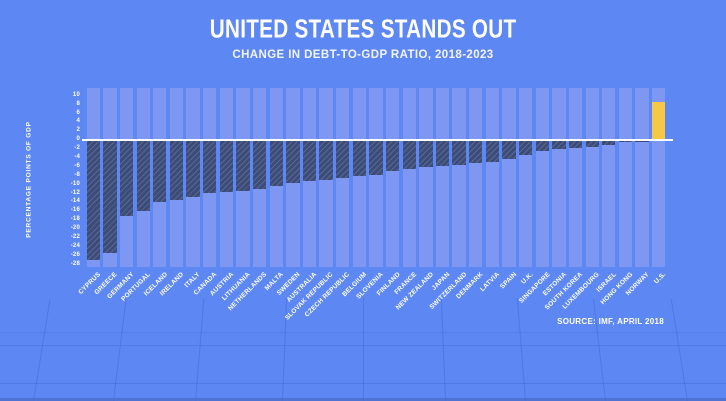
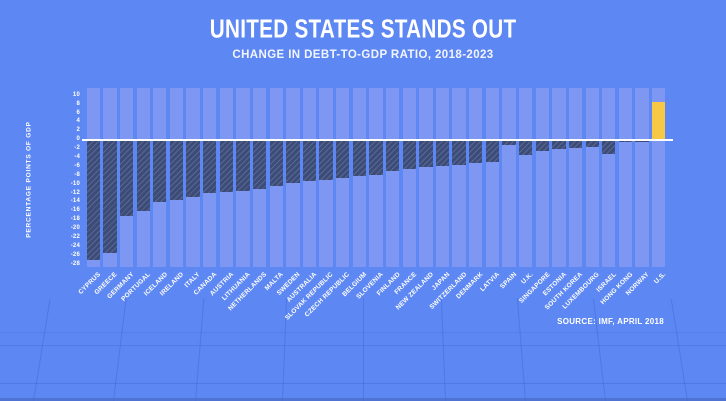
SPAIN: -4 -> -1
ISRAEL: -1 -> -3
